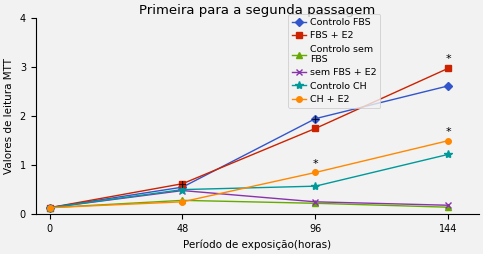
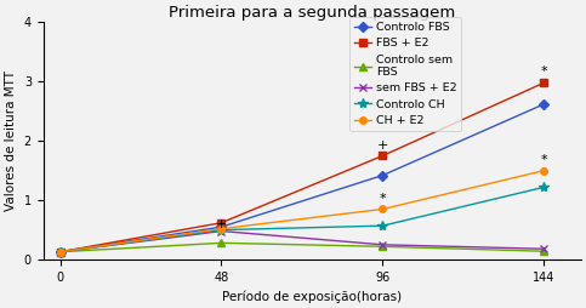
CH + E2/48: 0.25 -> 0.52
Controlo FBS/96: 1.95 -> 1.42
